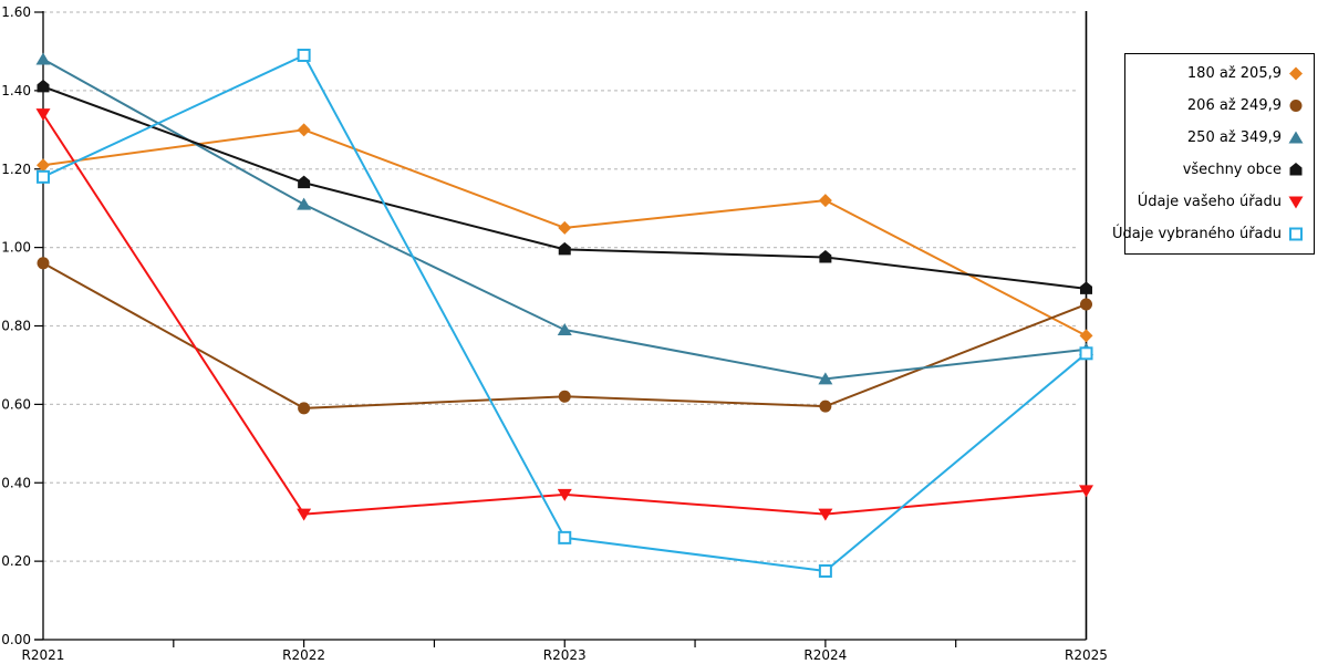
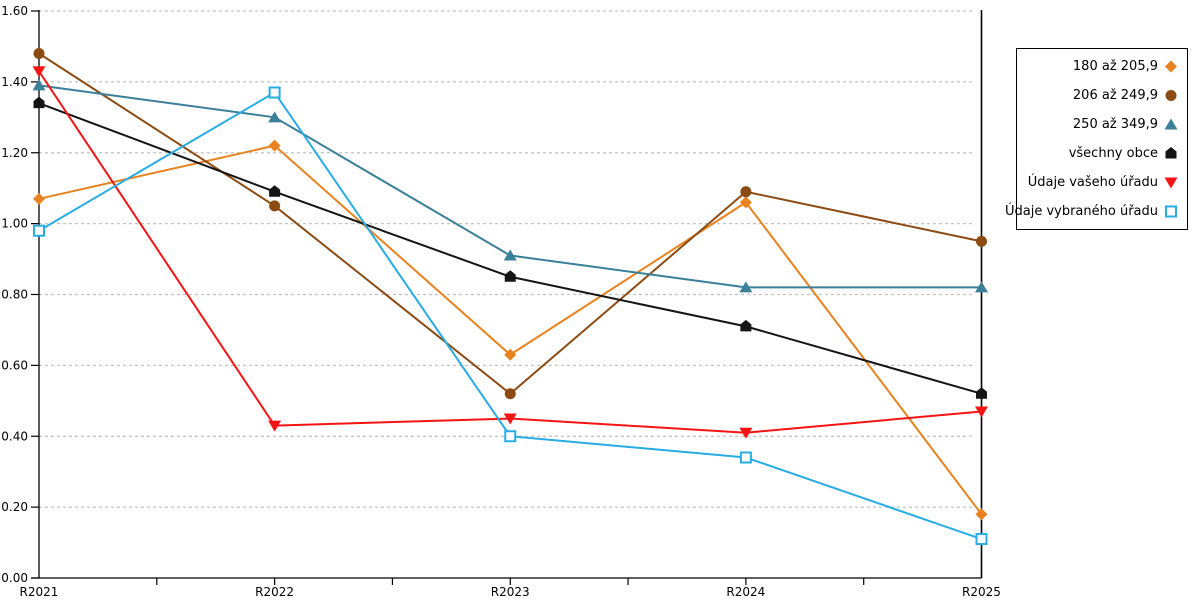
180 až 205,9/R2021: 1.21 -> 1.07
206 až 249,9/R2021: 0.96 -> 1.48
250 až 349,9/R2021: 1.48 -> 1.39
všechny obce/R2021: 1.41 -> 1.34
Údaje vašeho úřadu/R2021: 1.34 -> 1.43
Údaje vybraného úřadu/R2021: 1.18 -> 0.98
180 až 205,9/R2022: 1.30 -> 1.22
206 až 249,9/R2022: 0.59 -> 1.05
250 až 349,9/R2022: 1.11 -> 1.30
všechny obce/R2022: 1.17 -> 1.09
Údaje vašeho úřadu/R2022: 0.32 -> 0.43
Údaje vybraného úřadu/R2022: 1.49 -> 1.37
180 až 205,9/R2023: 1.05 -> 0.63
206 až 249,9/R2023: 0.62 -> 0.52
250 až 349,9/R2023: 0.79 -> 0.91
všechny obce/R2023: 0.99 -> 0.85
Údaje vašeho úřadu/R2023: 0.37 -> 0.45
Údaje vybraného úřadu/R2023: 0.26 -> 0.40
180 až 205,9/R2024: 1.12 -> 1.06
206 až 249,9/R2024: 0.59 -> 1.09
250 až 349,9/R2024: 0.67 -> 0.82
všechny obce/R2024: 0.97 -> 0.71
Údaje vašeho úřadu/R2024: 0.32 -> 0.41
Údaje vybraného úřadu/R2024: 0.17 -> 0.34
180 až 205,9/R2025: 0.78 -> 0.18
206 až 249,9/R2025: 0.85 -> 0.95
250 až 349,9/R2025: 0.74 -> 0.82
všechny obce/R2025: 0.90 -> 0.52
Údaje vašeho úřadu/R2025: 0.38 -> 0.47
Údaje vybraného úřadu/R2025: 0.73 -> 0.11
